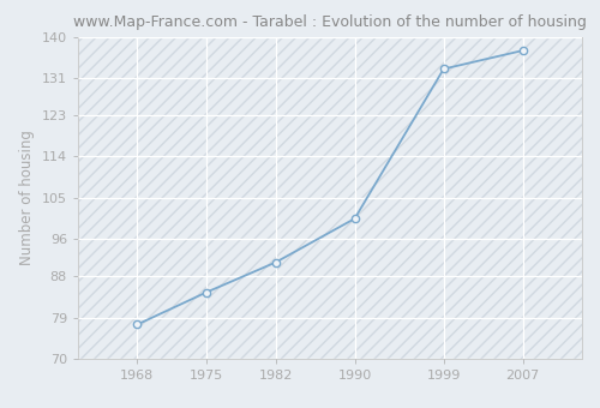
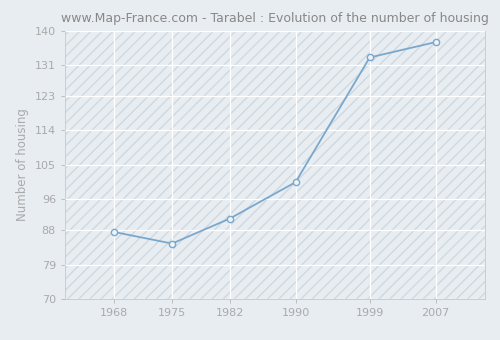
1968: 77.5 -> 87.5
